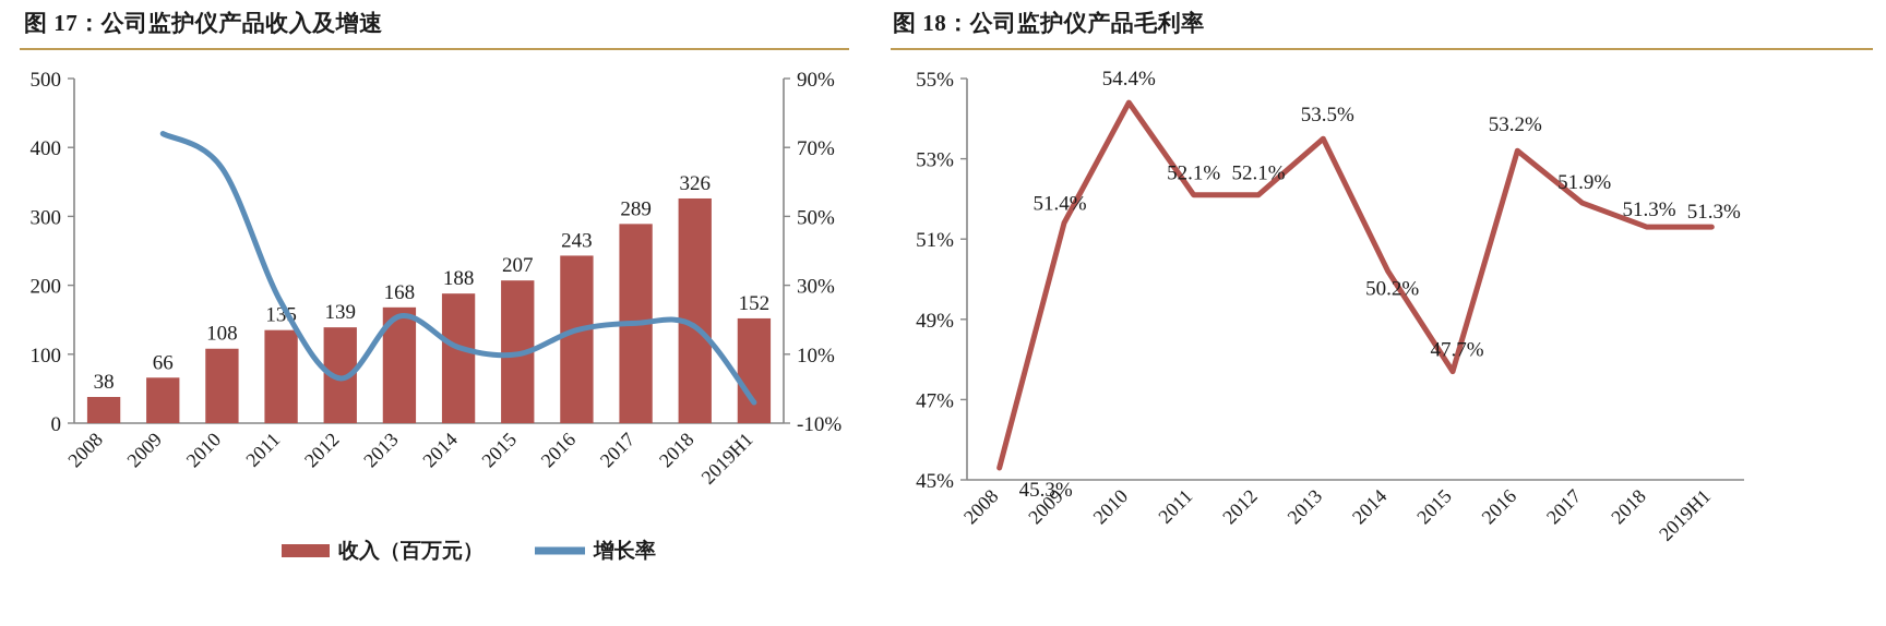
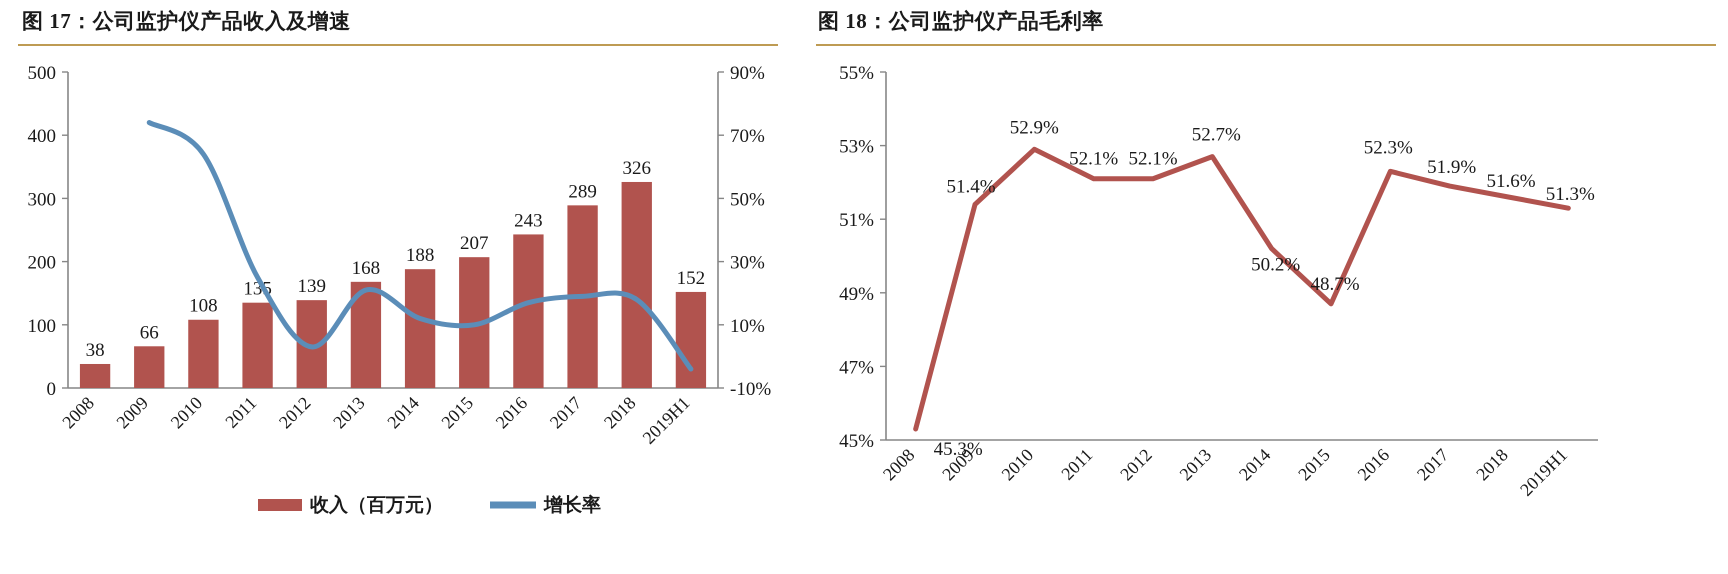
图 18：公司监护仪产品毛利率/2010: 54.4% -> 52.9%
图 18：公司监护仪产品毛利率/2013: 53.5% -> 52.7%
图 18：公司监护仪产品毛利率/2015: 47.7% -> 48.7%
图 18：公司监护仪产品毛利率/2016: 53.2% -> 52.3%
图 18：公司监护仪产品毛利率/2018: 51.3% -> 51.6%
